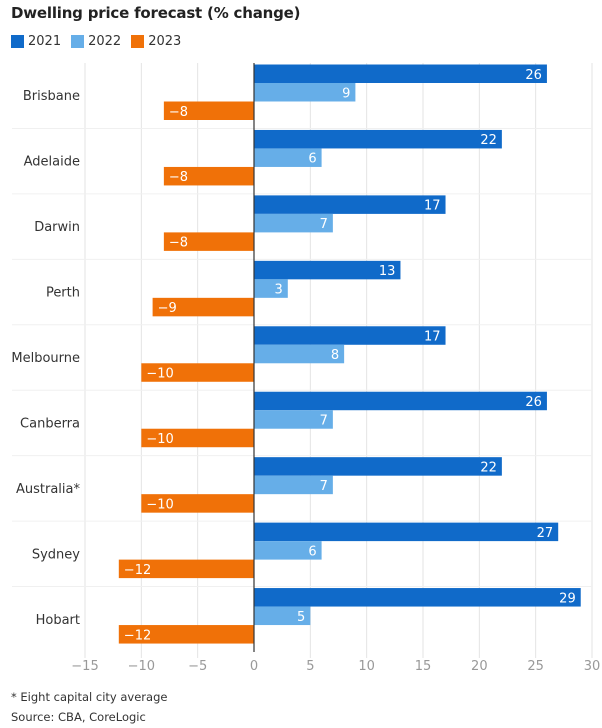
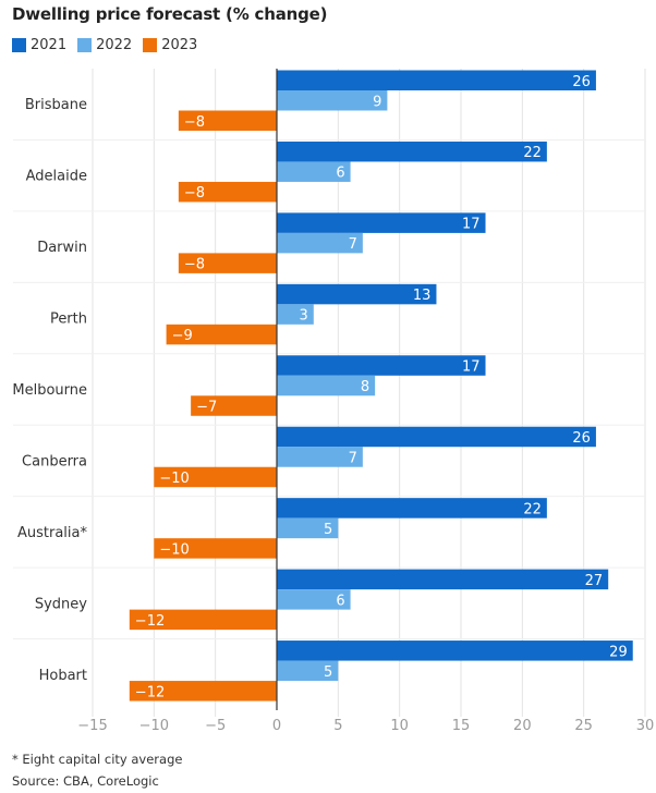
2023/Melbourne: −10 -> −7
2022/Australia*: 7 -> 5
